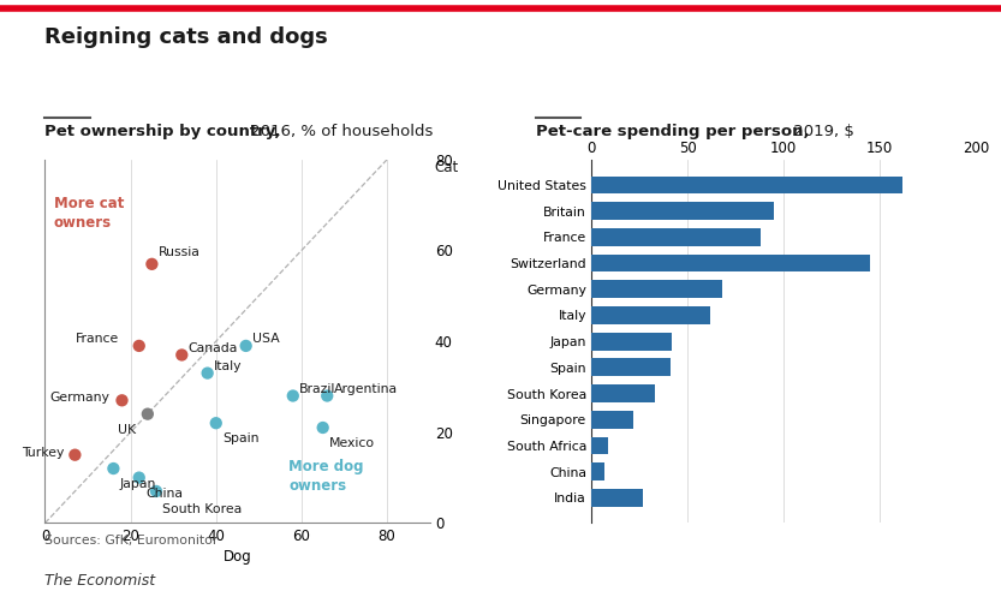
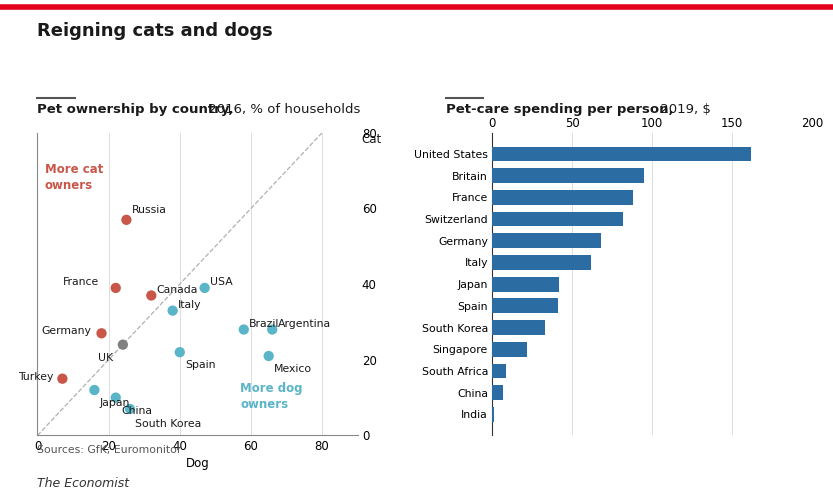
Switzerland: 145 -> 82
India: 27 -> 1
